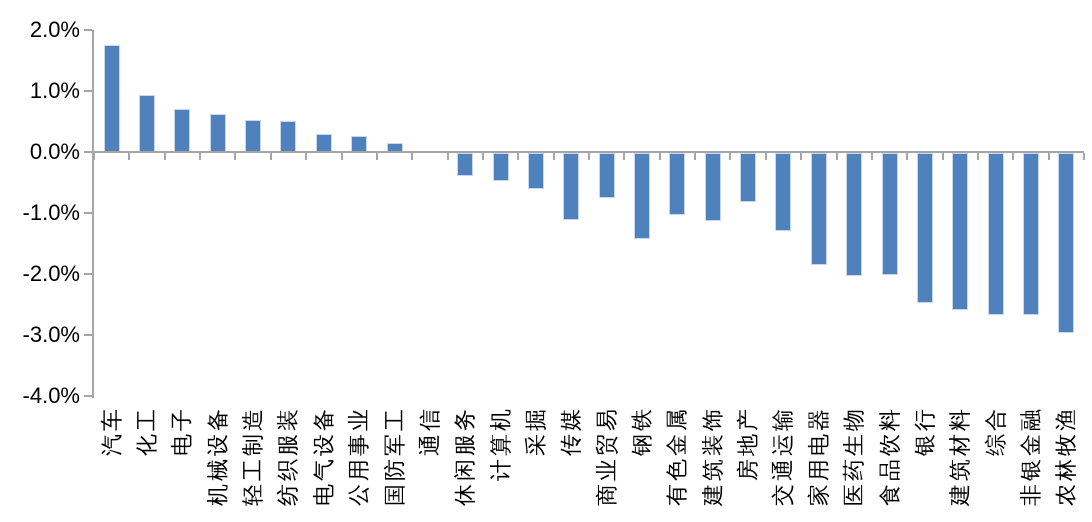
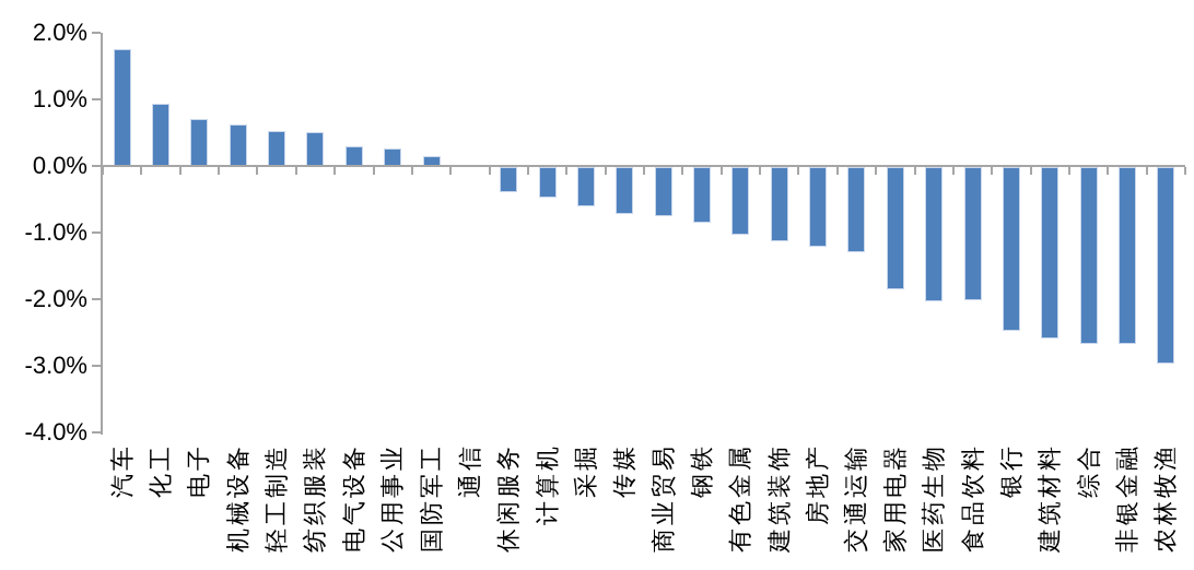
传媒: -1.1% -> -0.7%
钢铁: -1.4% -> -0.8%
房地产: -0.8% -> -1.2%
